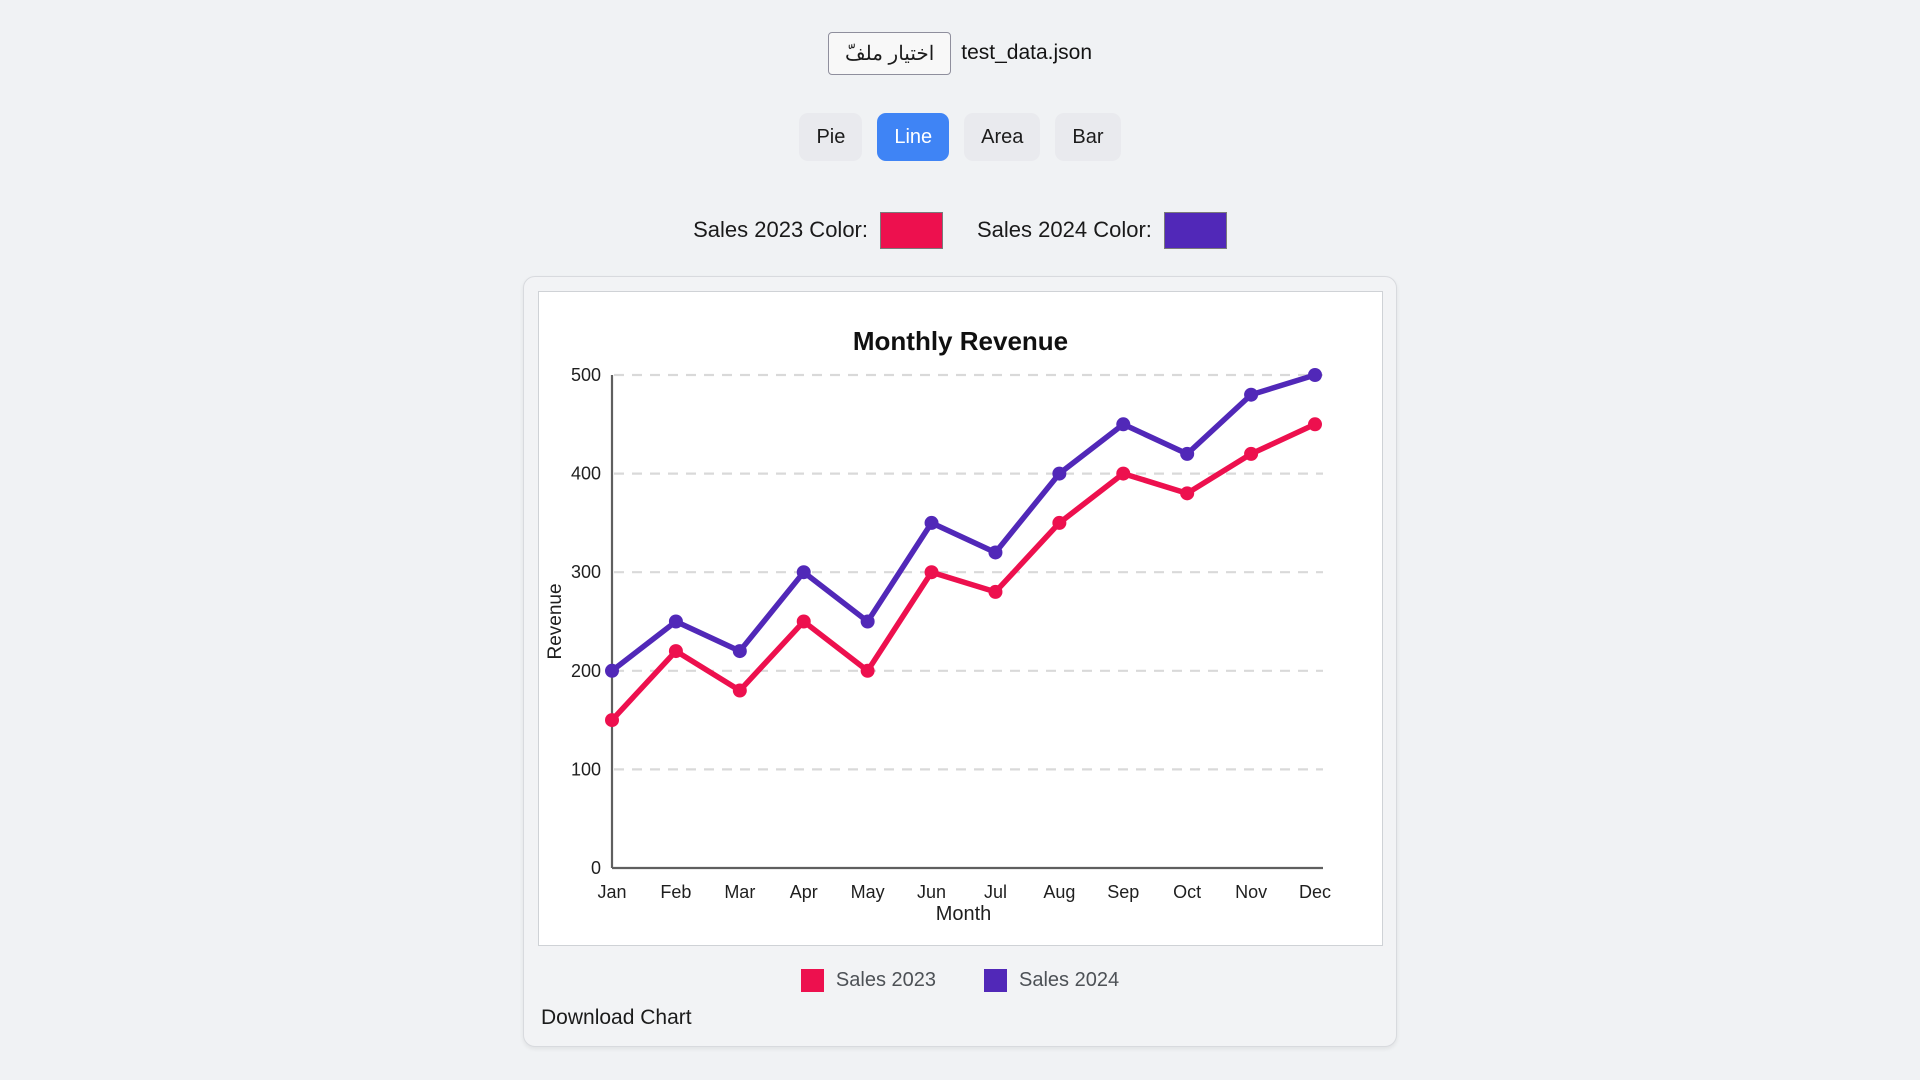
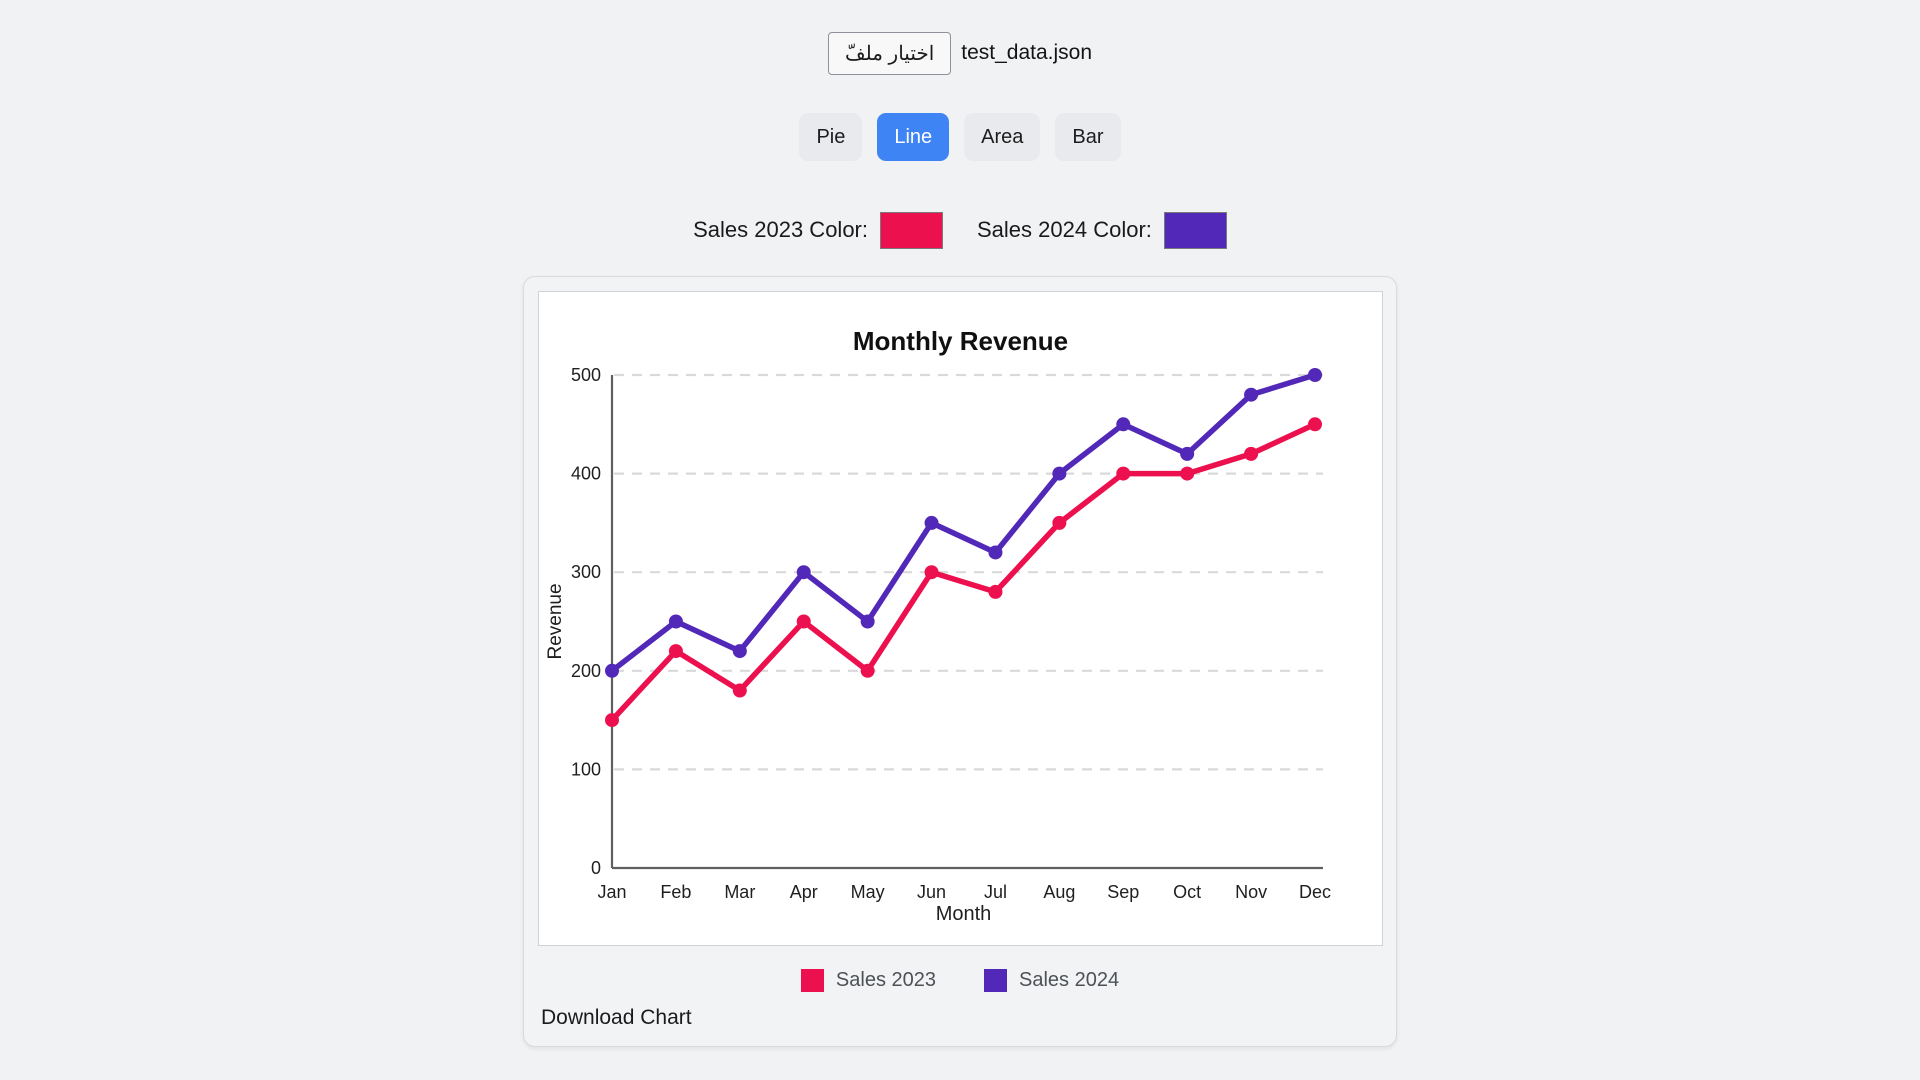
Sales 2023/Oct: 380 -> 400
